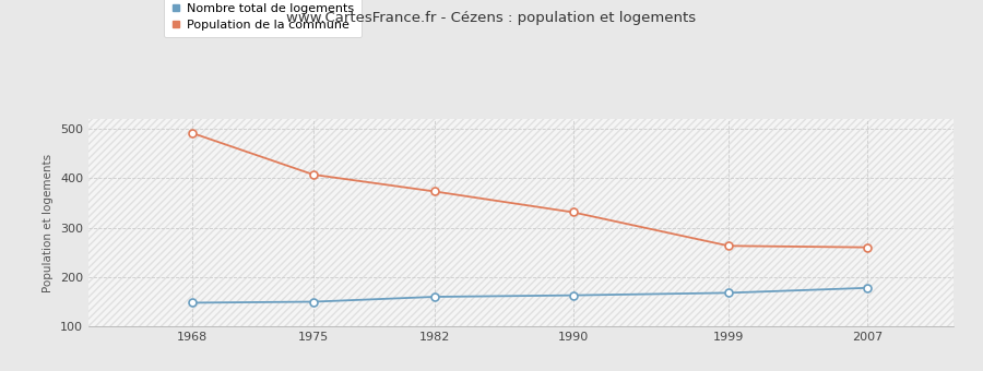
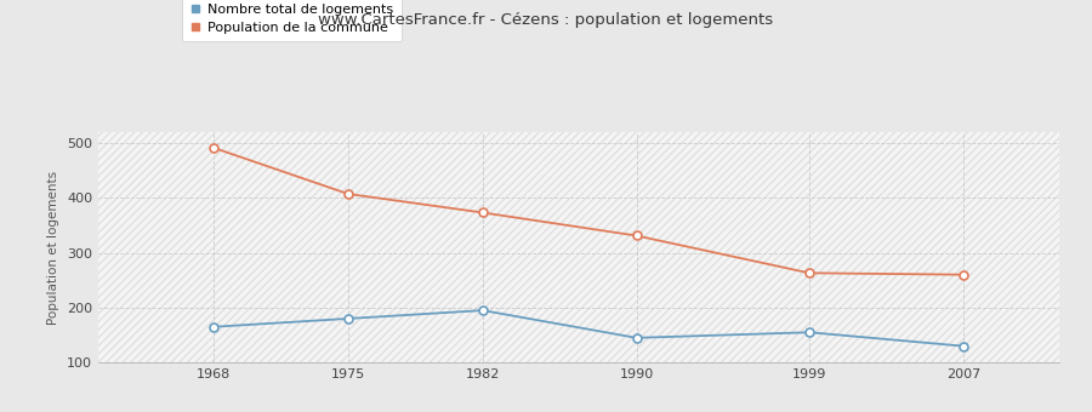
Nombre total de logements/1968: 148 -> 165
Nombre total de logements/1975: 150 -> 180
Nombre total de logements/1982: 160 -> 195
Nombre total de logements/1990: 163 -> 145
Nombre total de logements/1999: 168 -> 155
Nombre total de logements/2007: 178 -> 130
